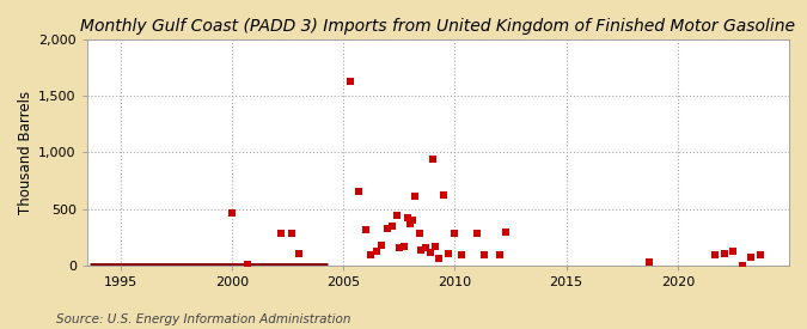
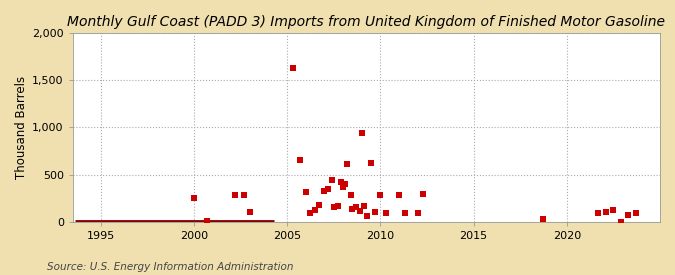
2000: 460 -> 260
